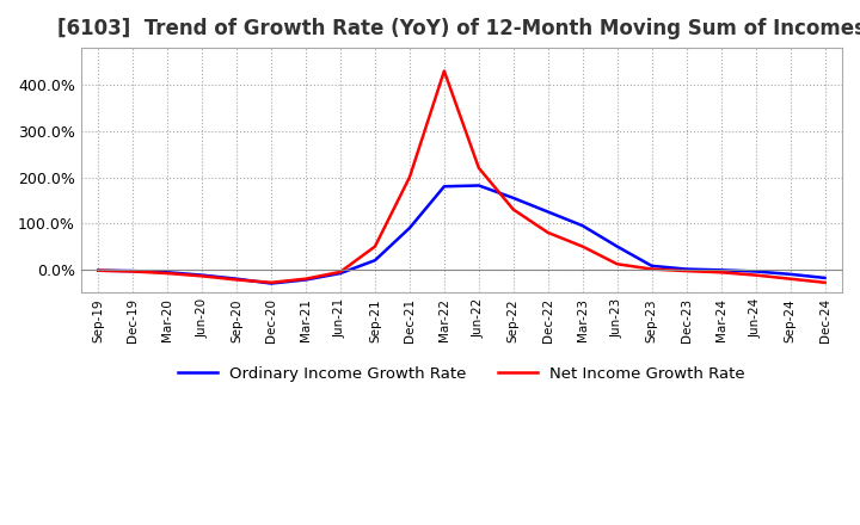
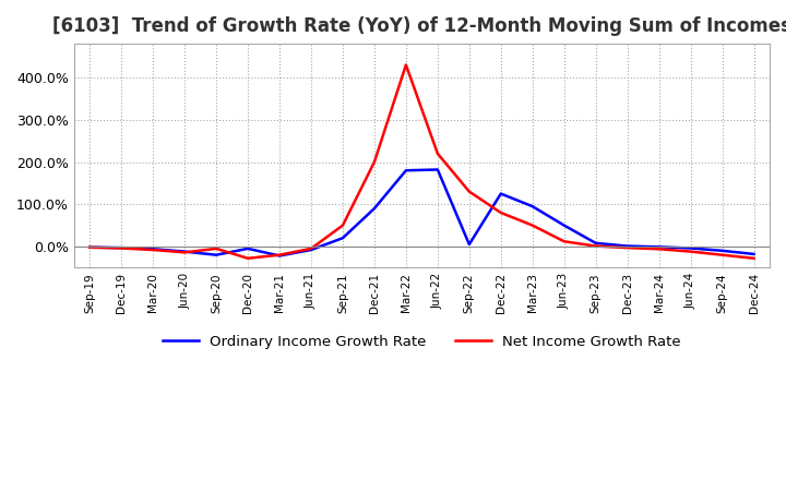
Net Income Growth Rate/Sep-20: -22% -> -5%
Ordinary Income Growth Rate/Dec-20: -30% -> -5%
Ordinary Income Growth Rate/Sep-22: 155% -> 5%
